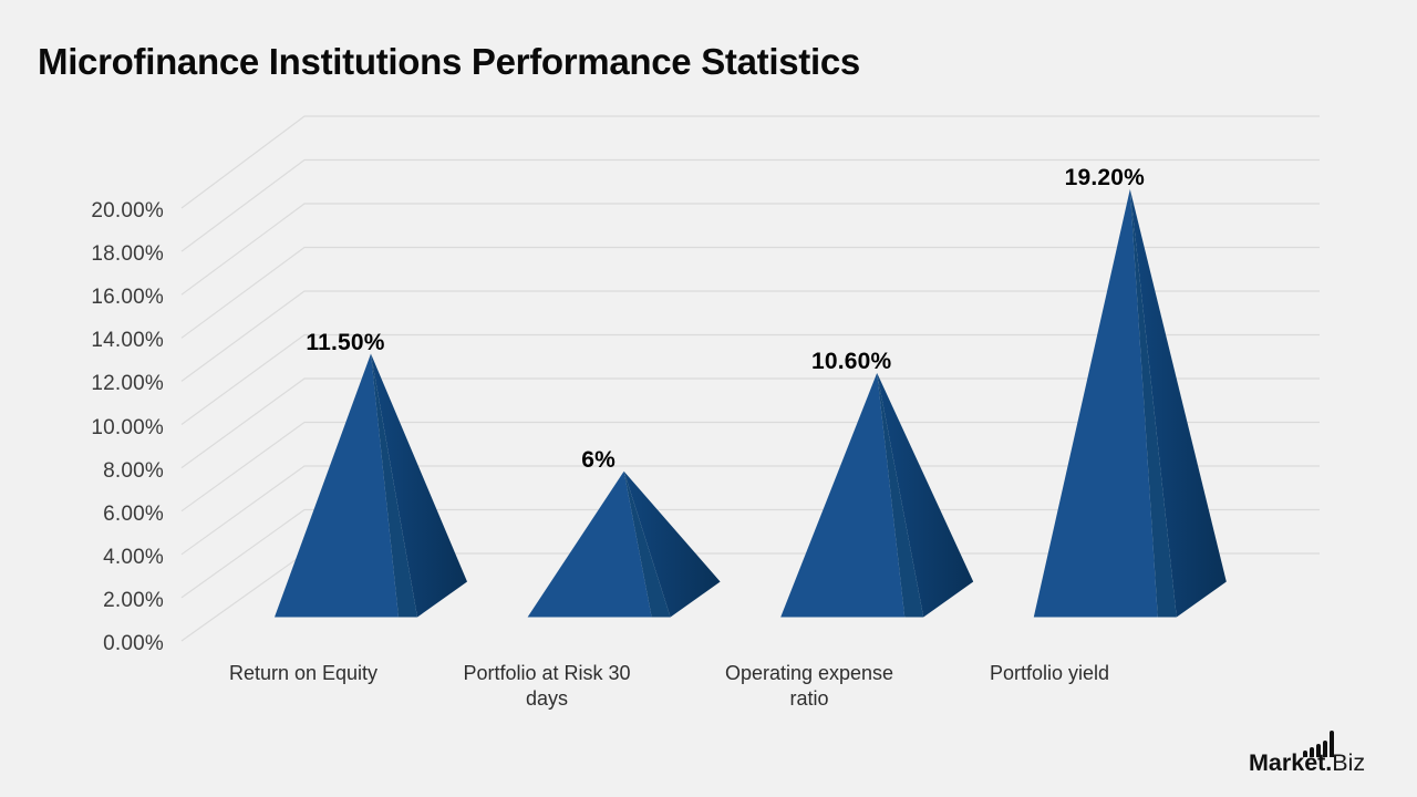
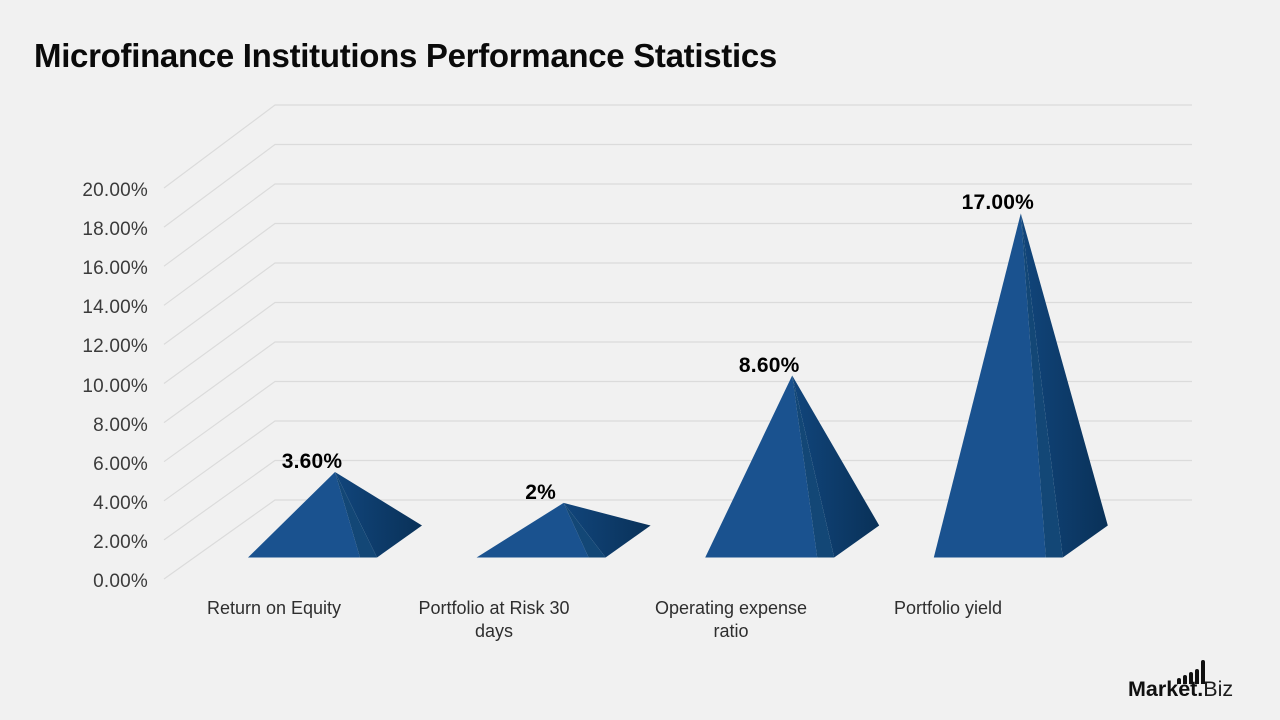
Return on Equity: 11.50% -> 3.60%
Portfolio at Risk 30 days: 6% -> 2%
Operating expense ratio: 10.60% -> 8.60%
Portfolio yield: 19.20% -> 17.00%
